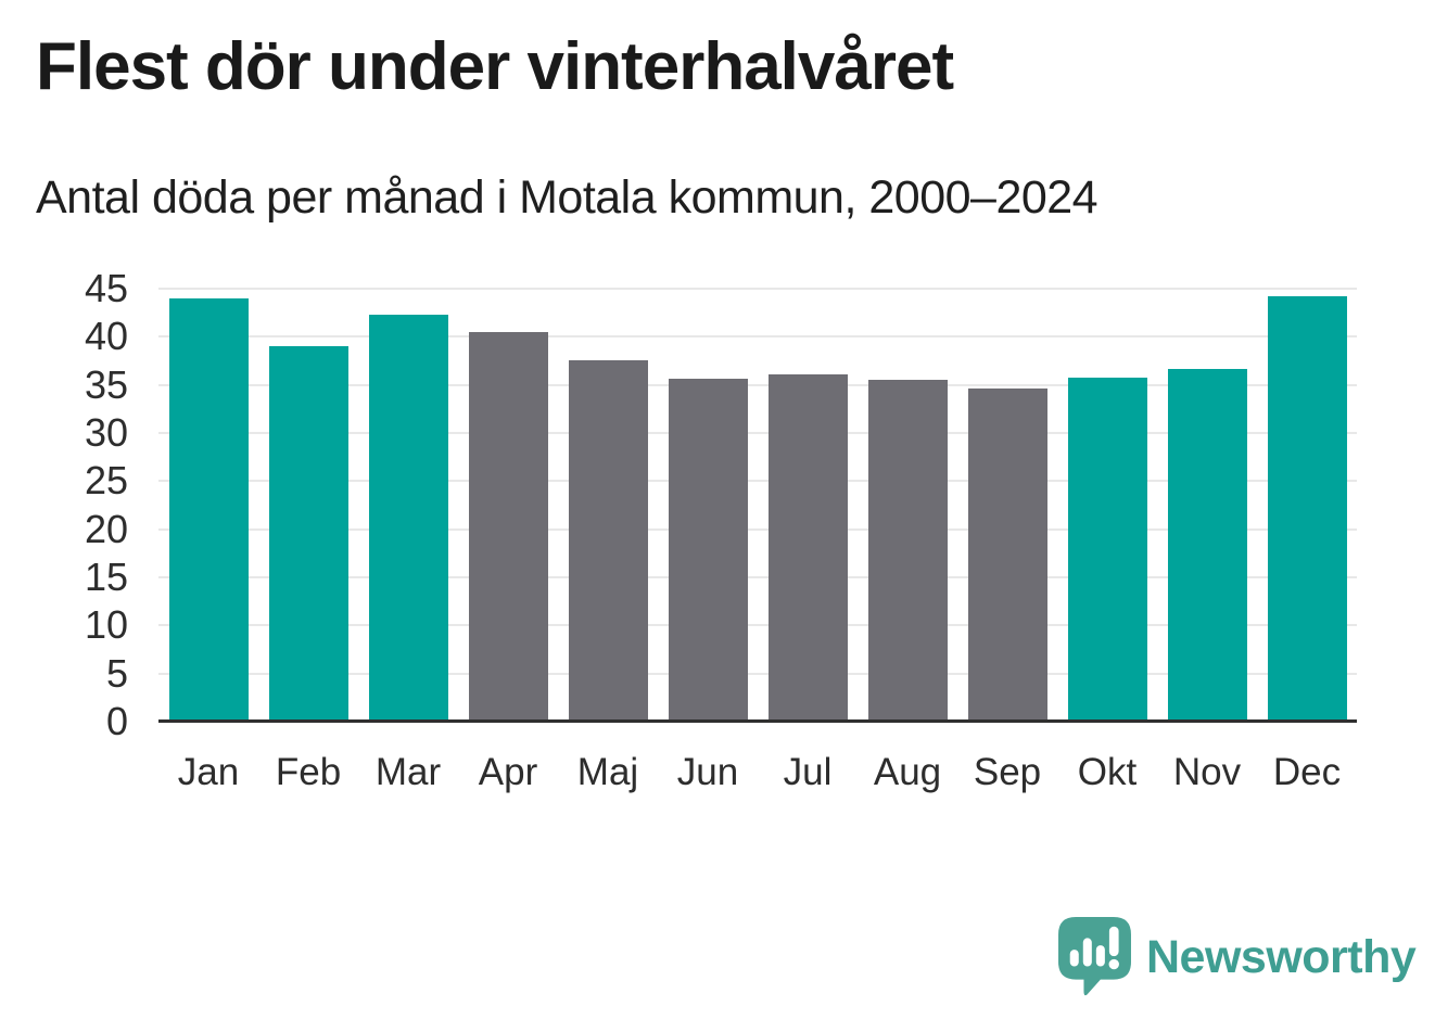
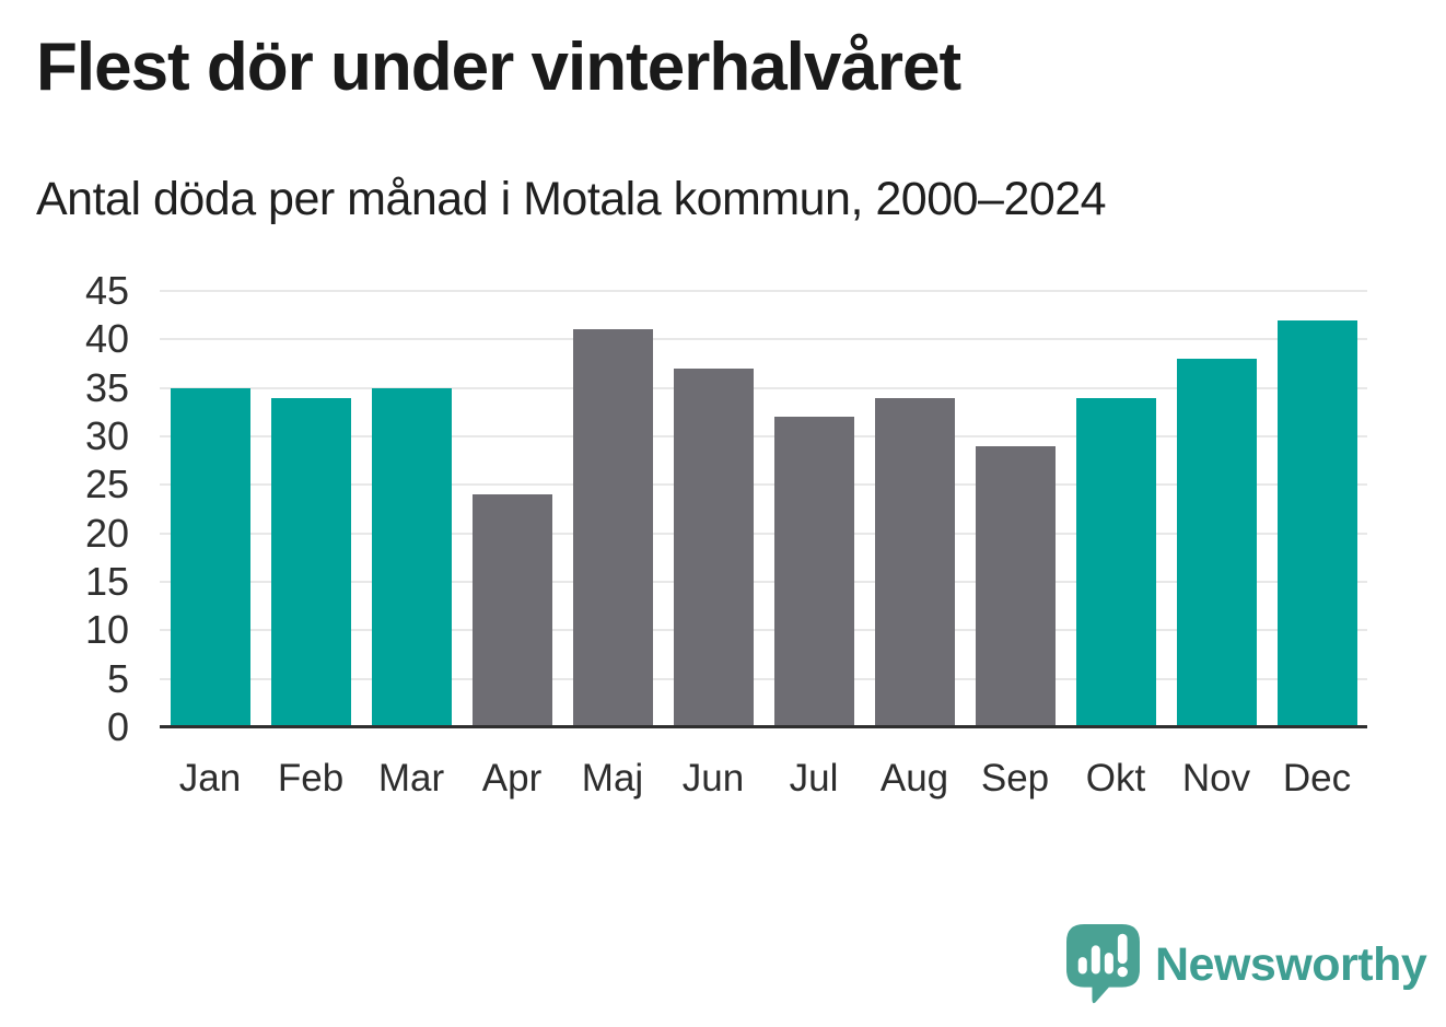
Jan: 44 -> 35
Feb: 39 -> 34
Mar: 42 -> 35
Apr: 40 -> 24
Maj: 38 -> 41
Jun: 36 -> 37
Jul: 36 -> 32
Aug: 36 -> 34
Sep: 35 -> 29
Okt: 36 -> 34
Nov: 37 -> 38
Dec: 44 -> 42
